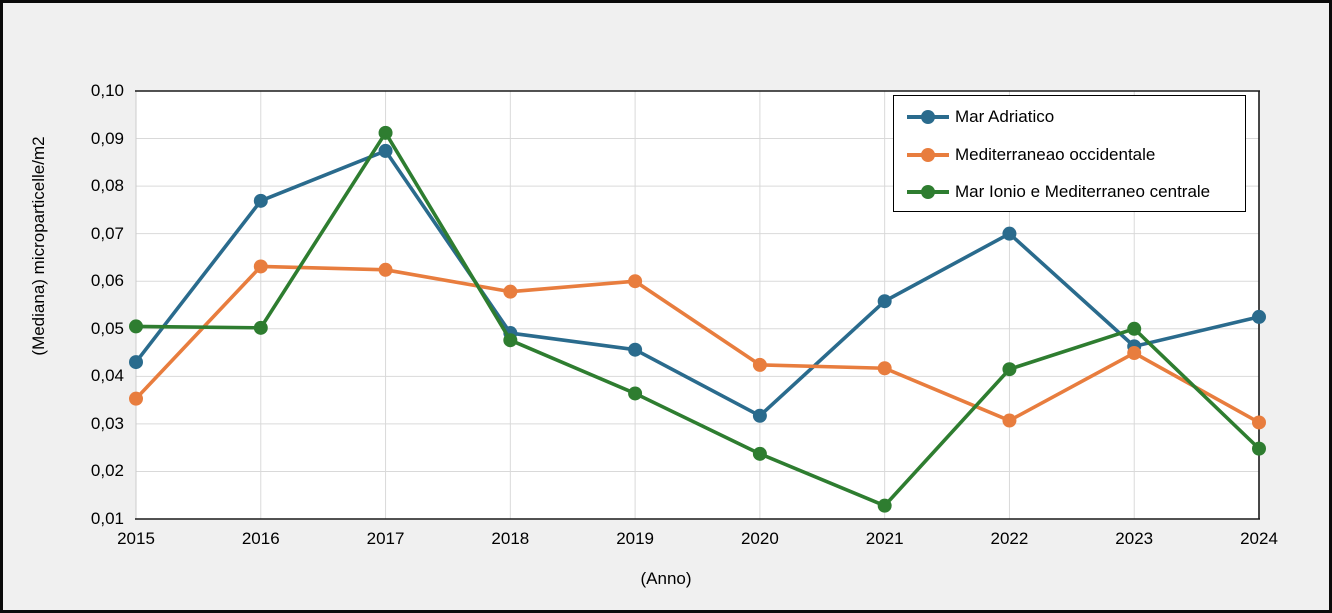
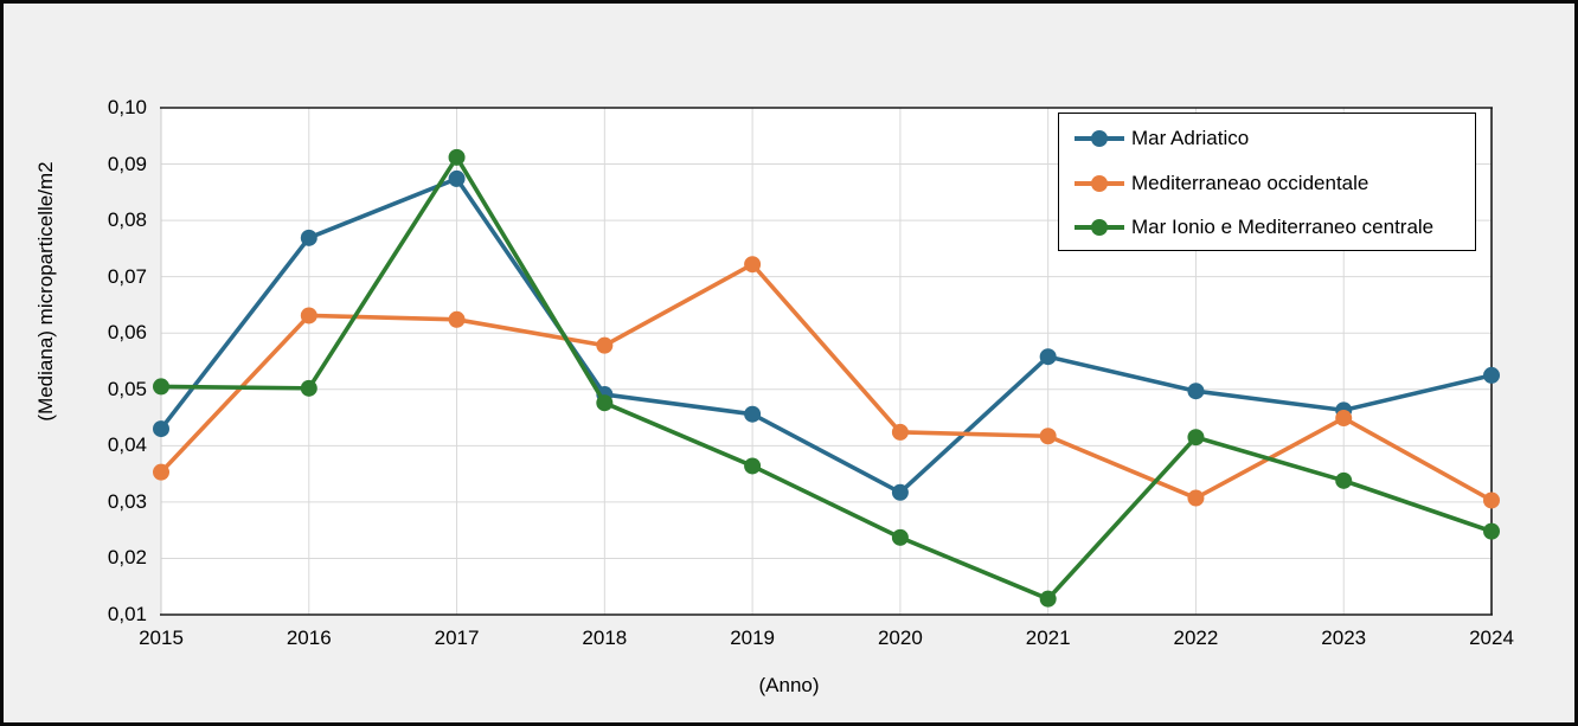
Mediterraneao occidentale/2019: 0,06 -> 0,07
Mar Adriatico/2022: 0,07 -> 0,05
Mar Ionio e Mediterraneo centrale/2023: 0,05 -> 0,03
